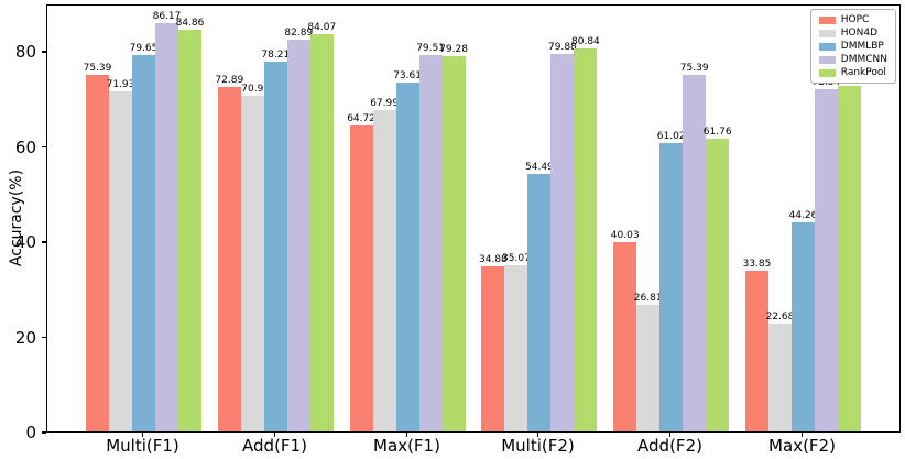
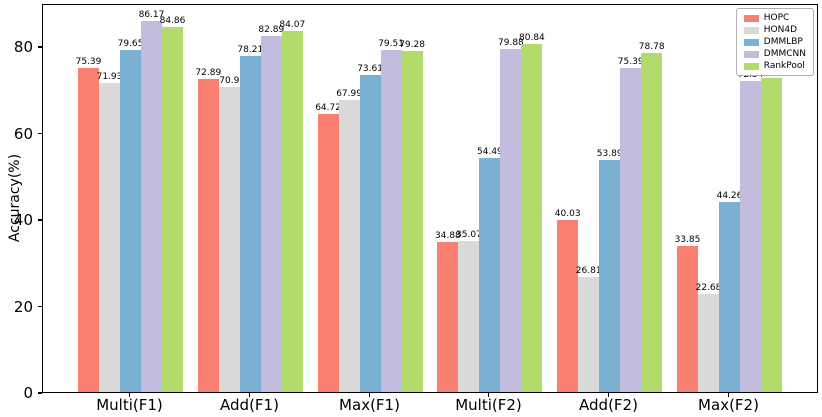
DMMLBP/Add(F2): 61.02 -> 53.89
RankPool/Add(F2): 61.76 -> 78.78
